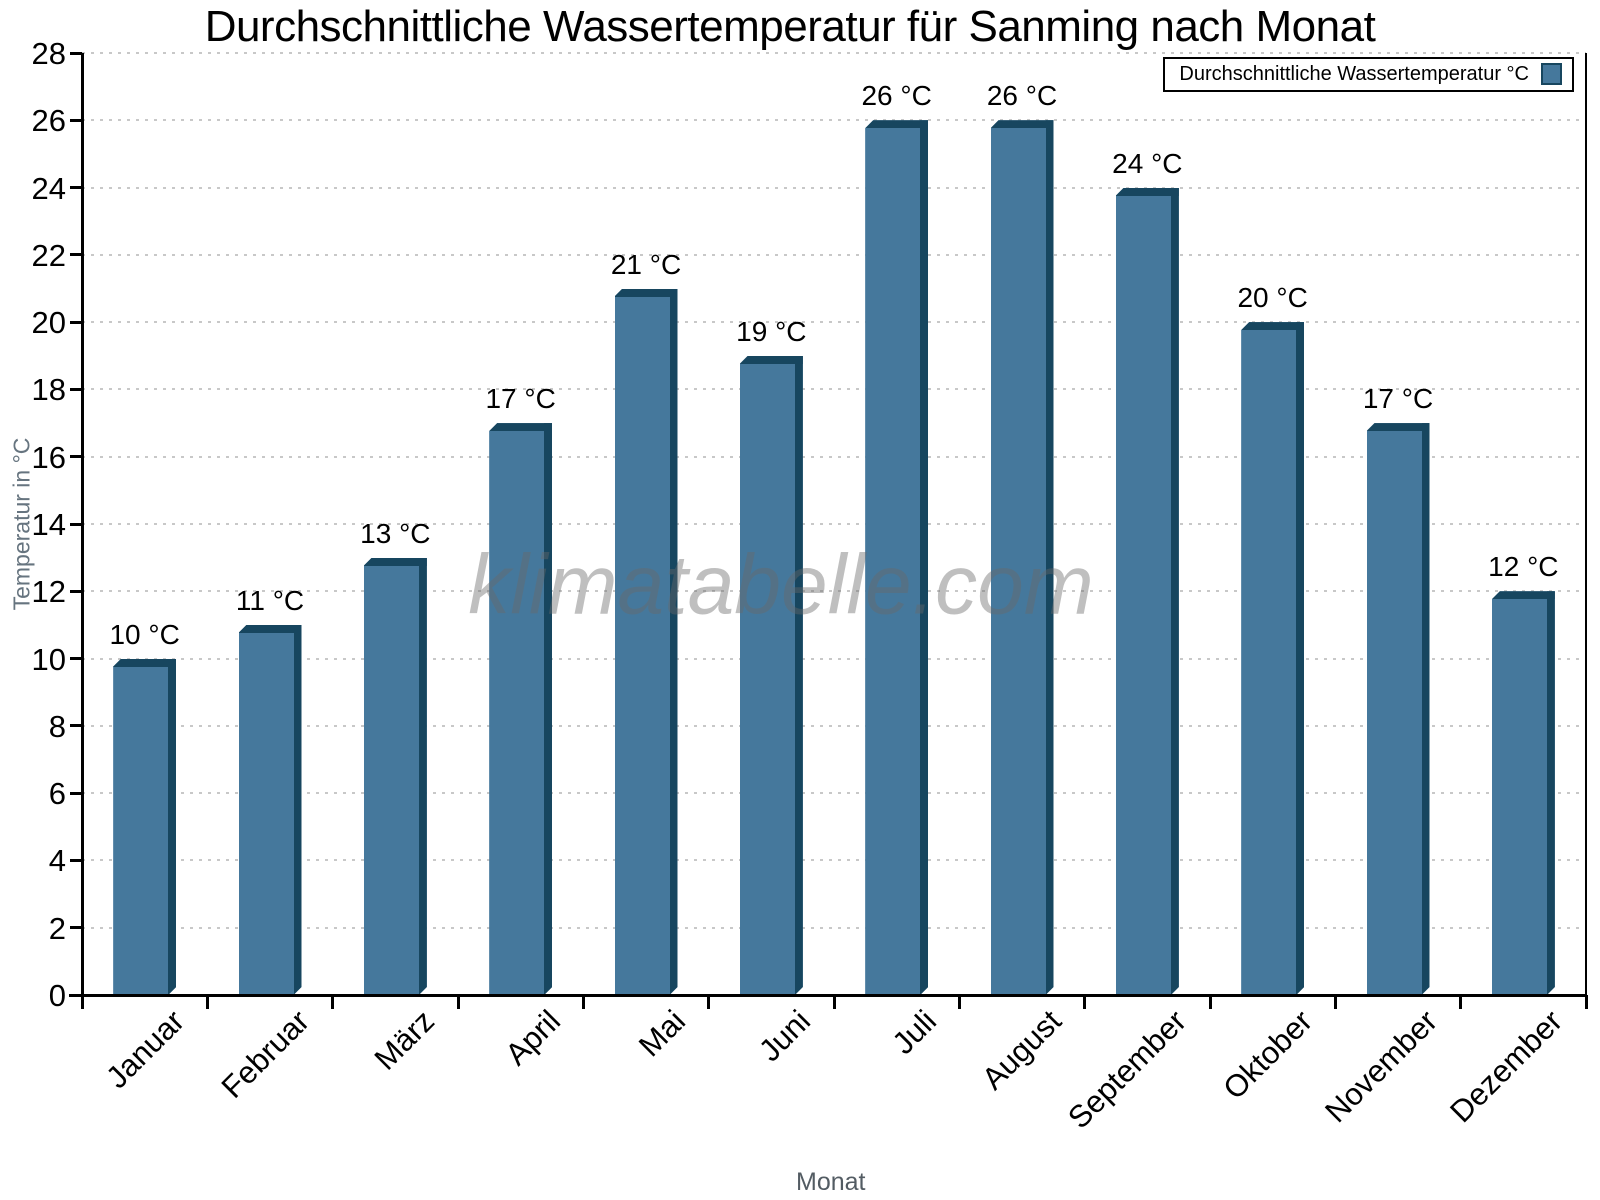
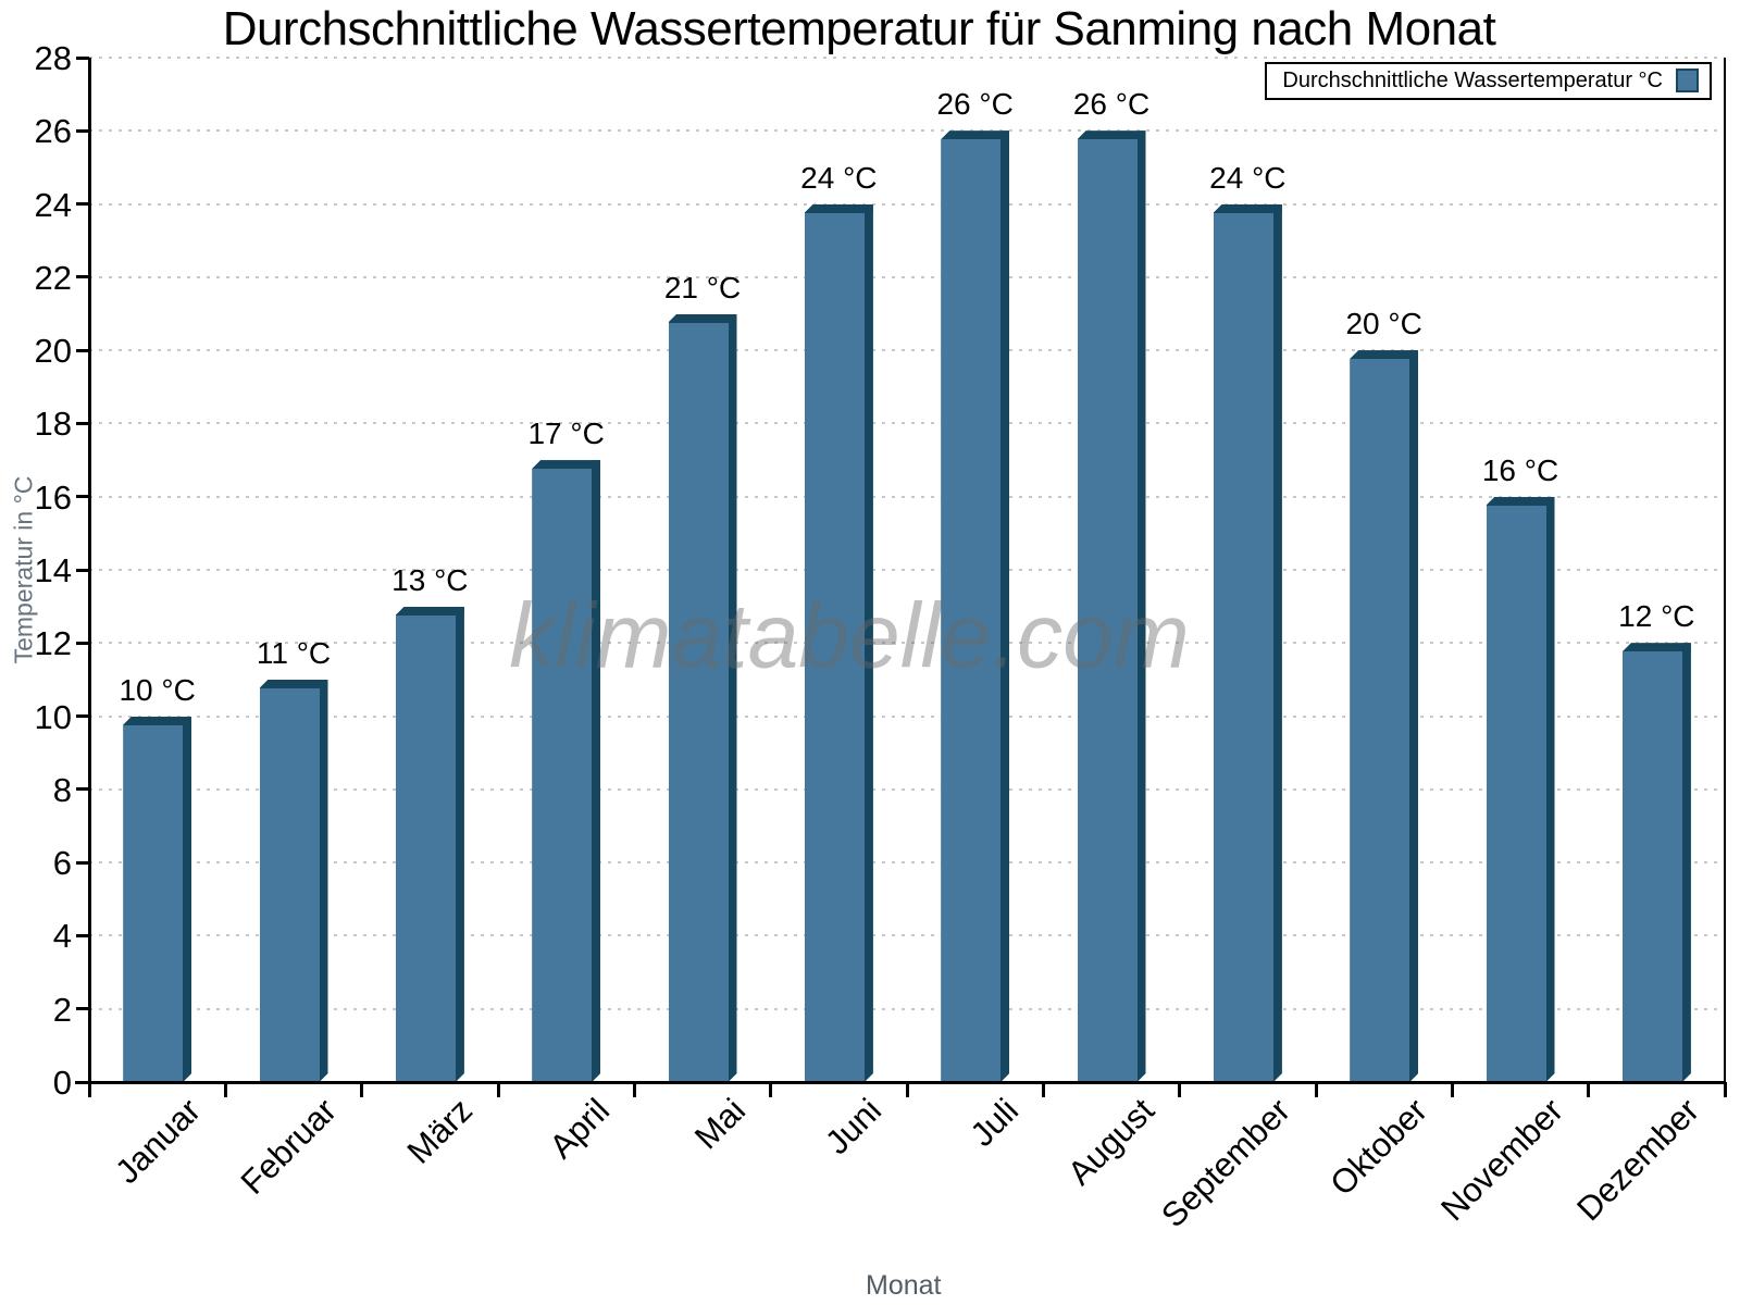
Juni: 19 -> 24
November: 17 -> 16
